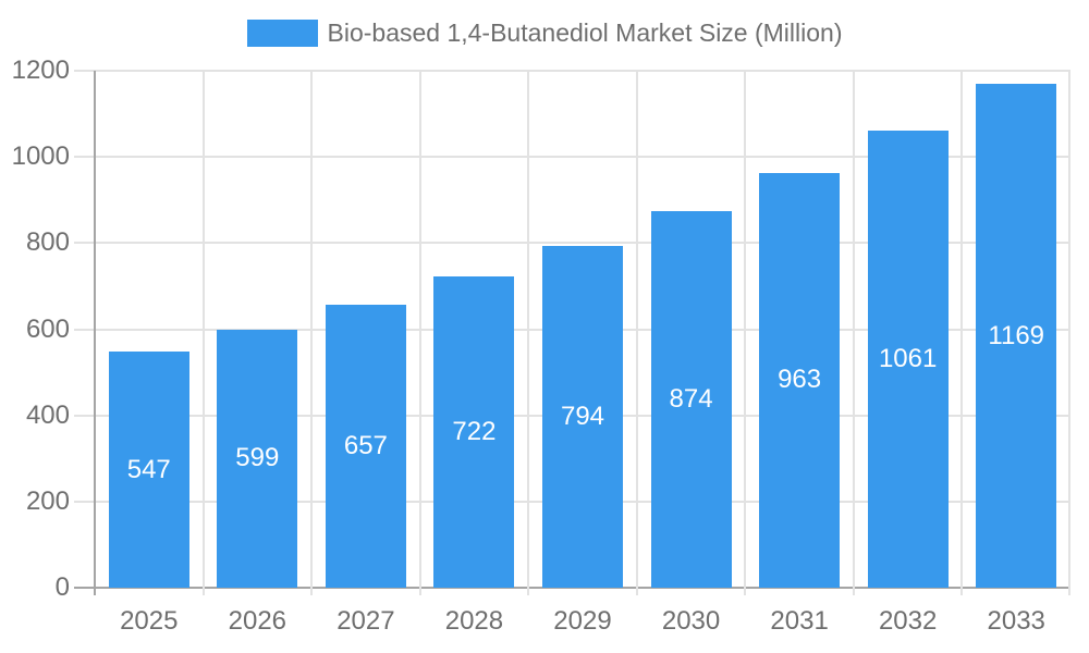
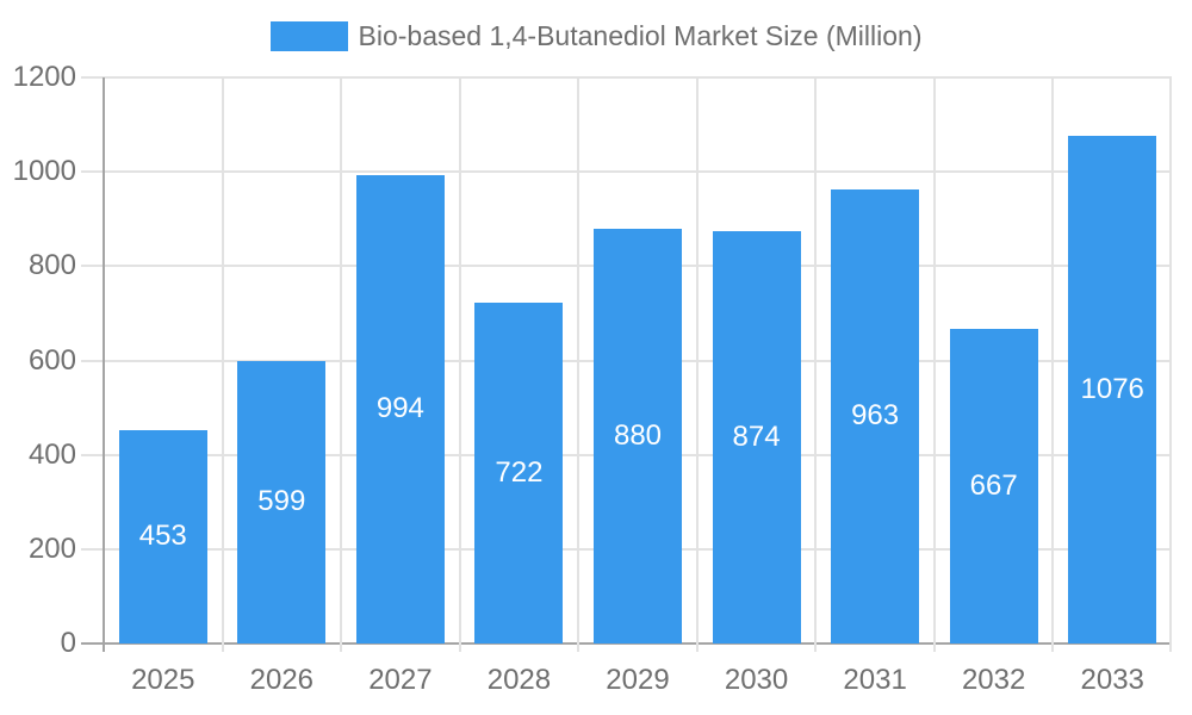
2025: 547 -> 453
2027: 657 -> 994
2029: 794 -> 880
2032: 1061 -> 667
2033: 1169 -> 1076
